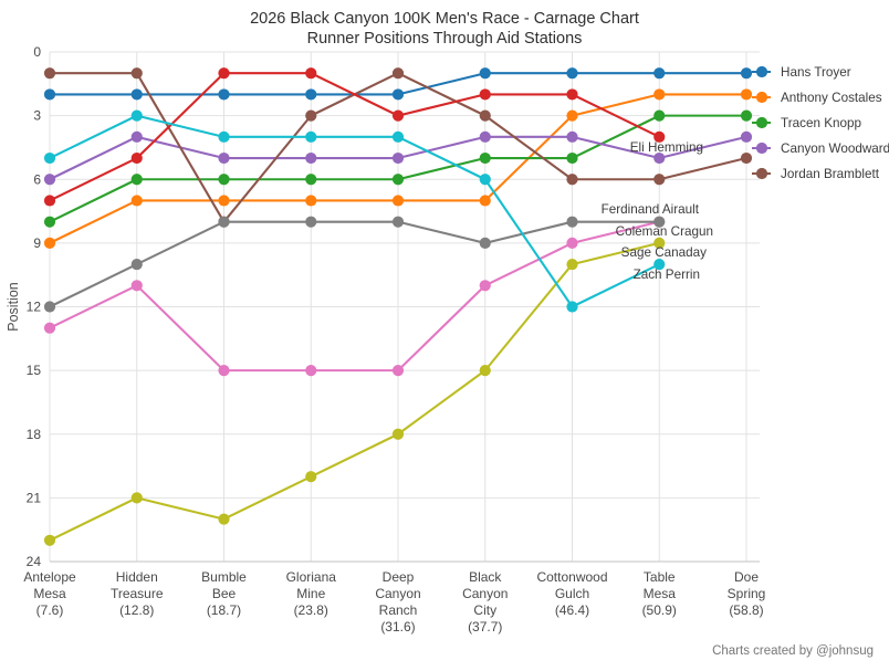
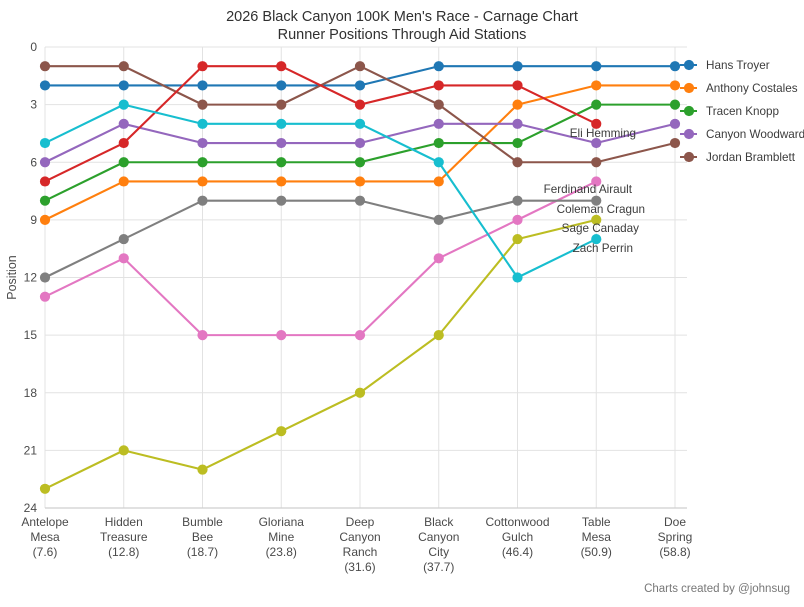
Jordan Bramblett/Bumble Bee (18.7): 8 -> 3
Ferdinand Airault/Table Mesa (50.9): 8 -> 7
